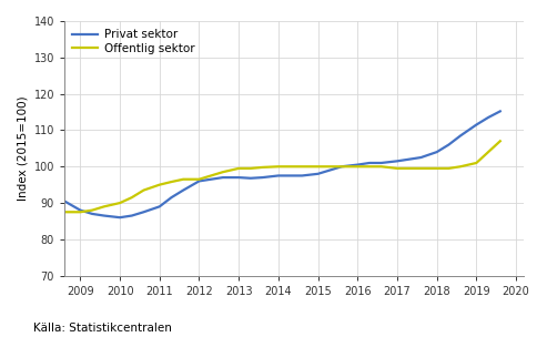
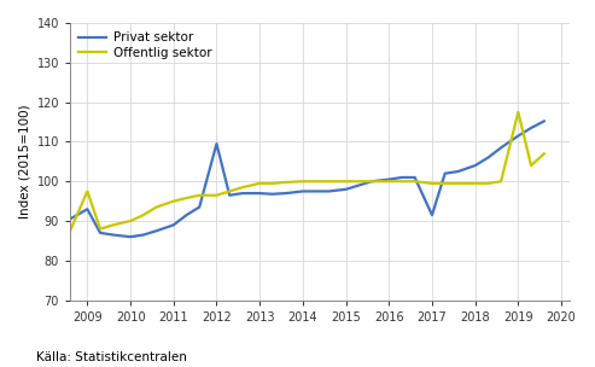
Privat sektor/2009: 88.0 -> 93.0
Offentlig sektor/2009: 87.5 -> 97.5
Privat sektor/2012: 96.0 -> 109.5
Privat sektor/2017: 101.5 -> 91.5
Offentlig sektor/2019: 101.0 -> 117.5
